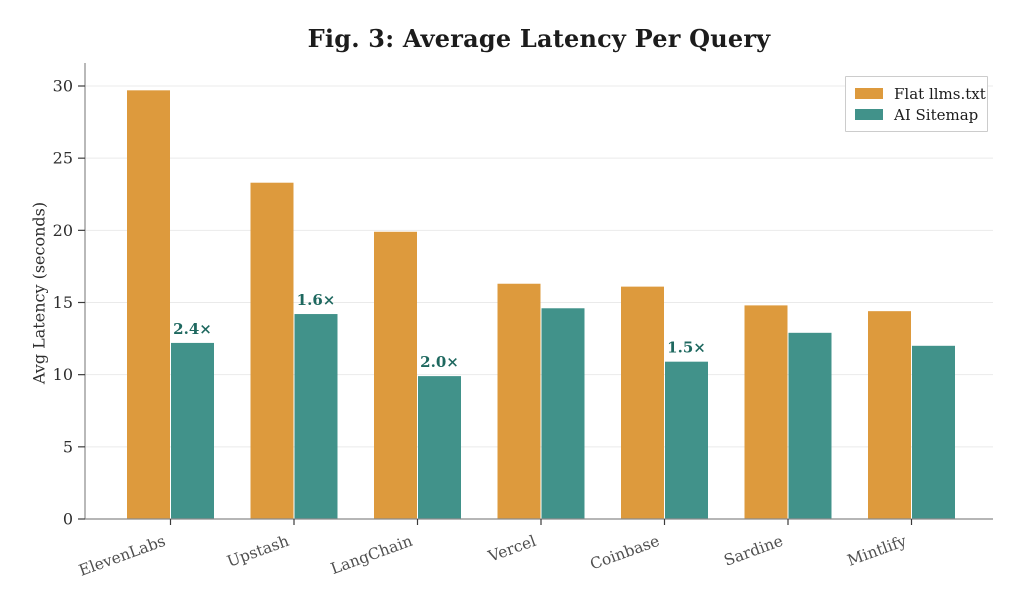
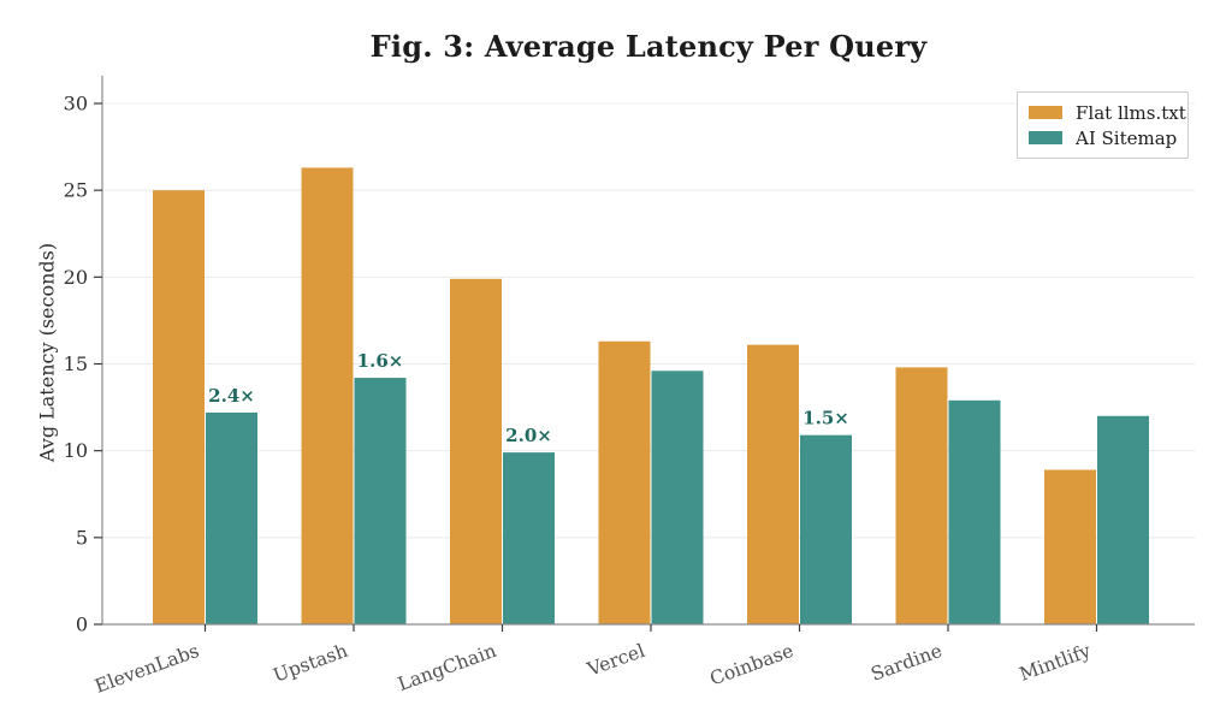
Flat llms.txt/ElevenLabs: 29.7 -> 25.0
Flat llms.txt/Upstash: 23.3 -> 26.3
Flat llms.txt/Mintlify: 14.4 -> 8.9
